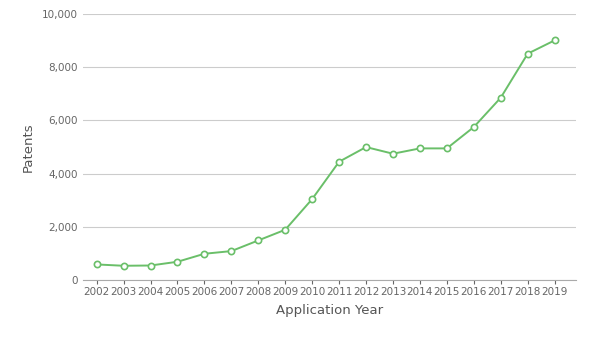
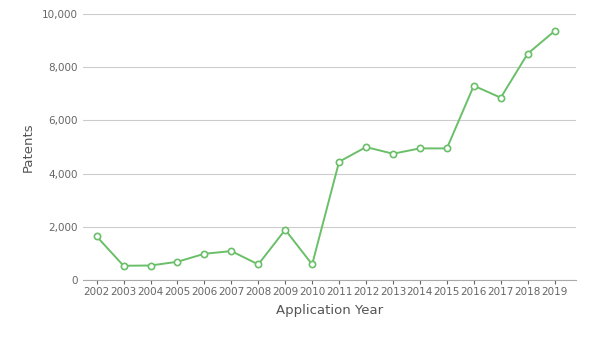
2002: 600 -> 1,650
2008: 1,500 -> 600
2010: 3,050 -> 600
2016: 5,750 -> 7,300
2019: 9,000 -> 9,350
